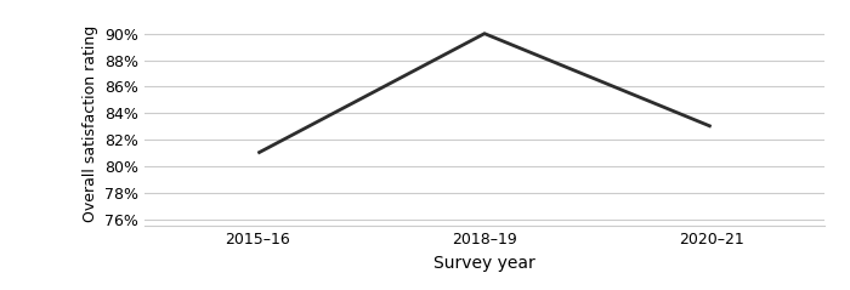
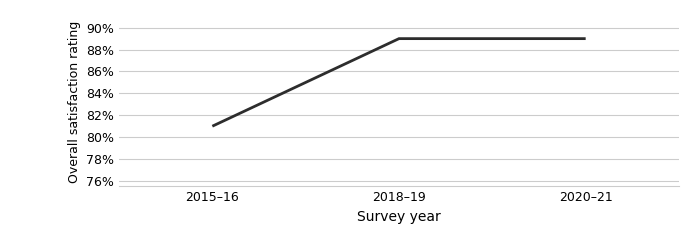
2018–19: 90% -> 89%
2020–21: 83% -> 89%
